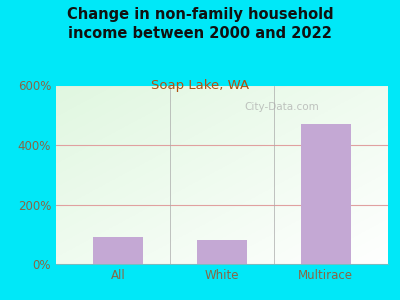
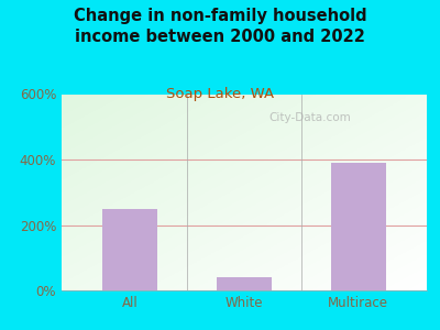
All: 90% -> 250%
White: 80% -> 40%
Multirace: 470% -> 390%
